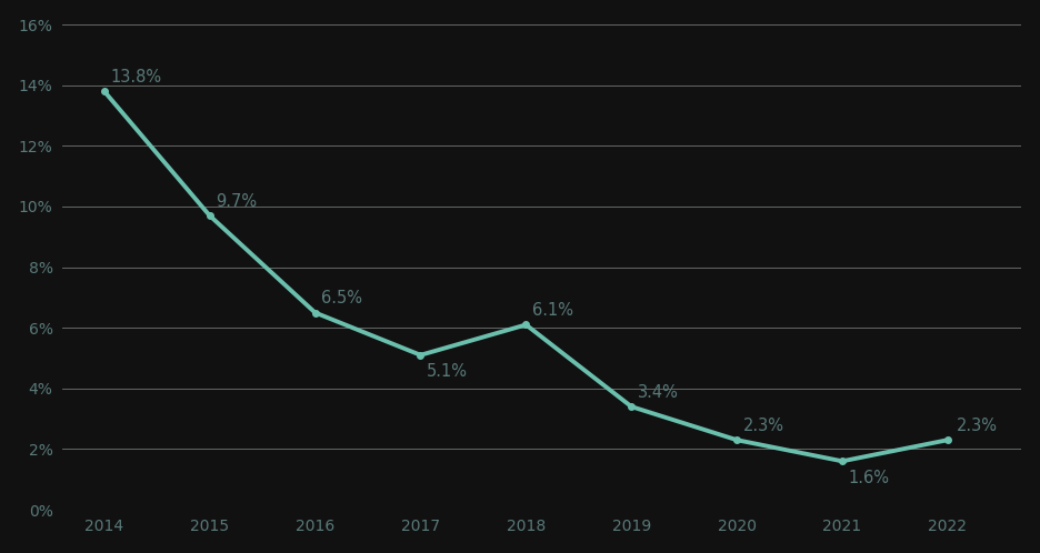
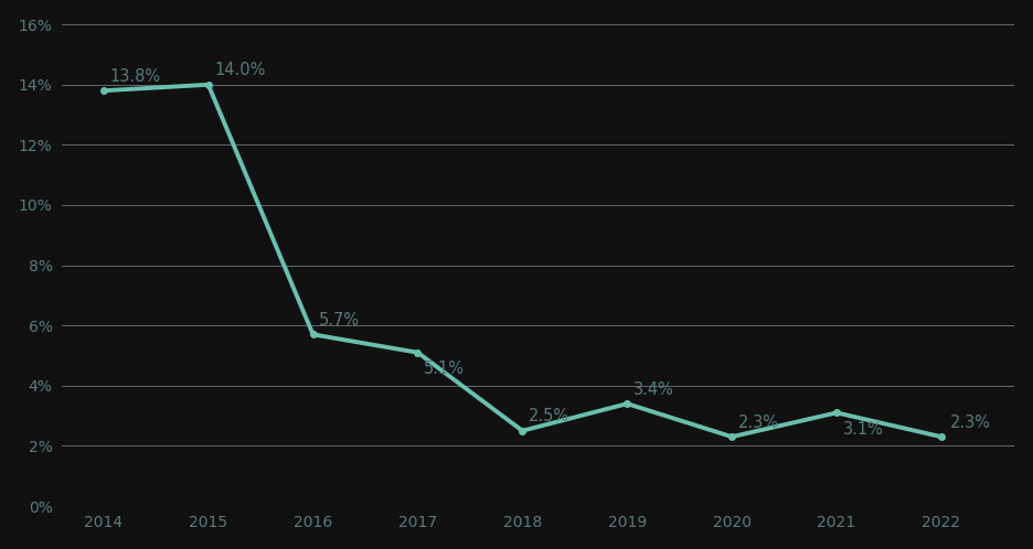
2015: 9.7% -> 14.0%
2016: 6.5% -> 5.7%
2018: 6.1% -> 2.5%
2021: 1.6% -> 3.1%
